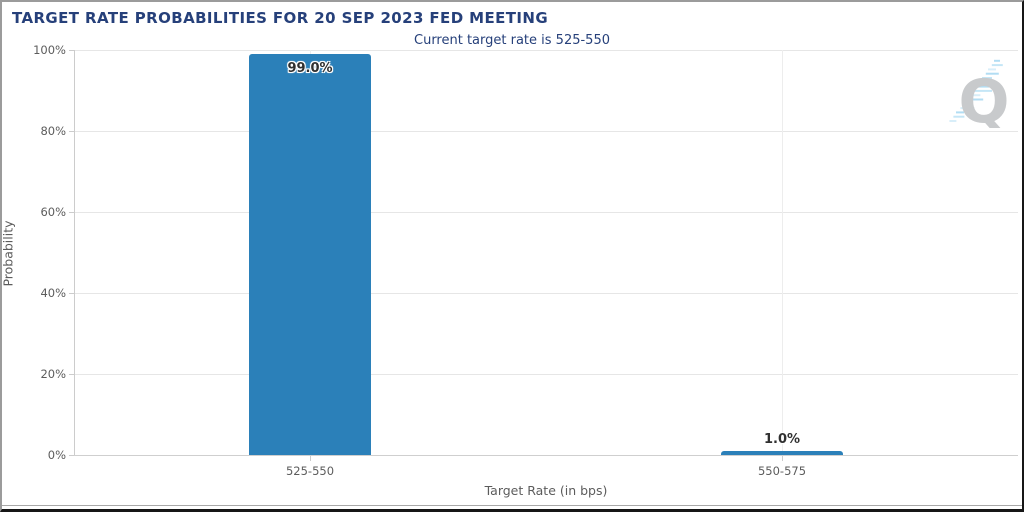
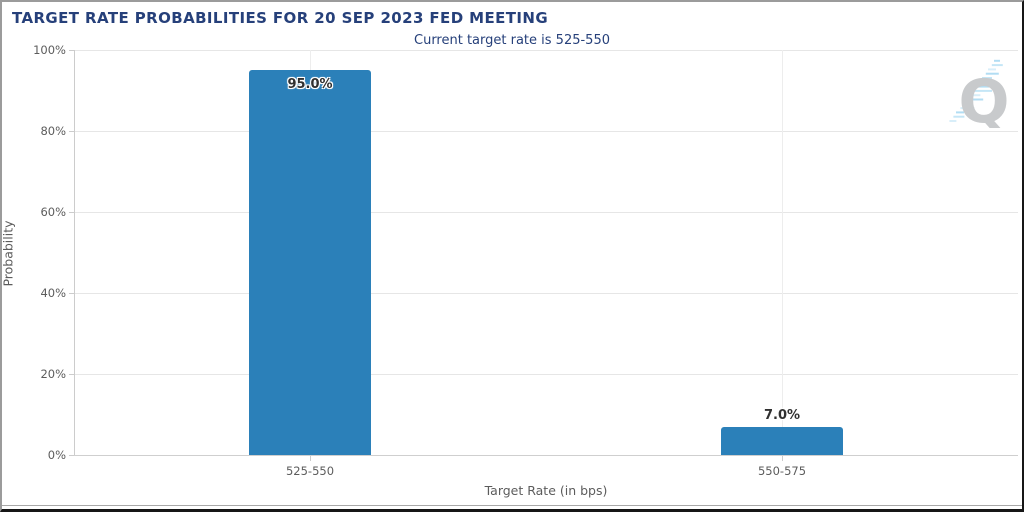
525-550: 99.0% -> 95.0%
550-575: 1.0% -> 7.0%
